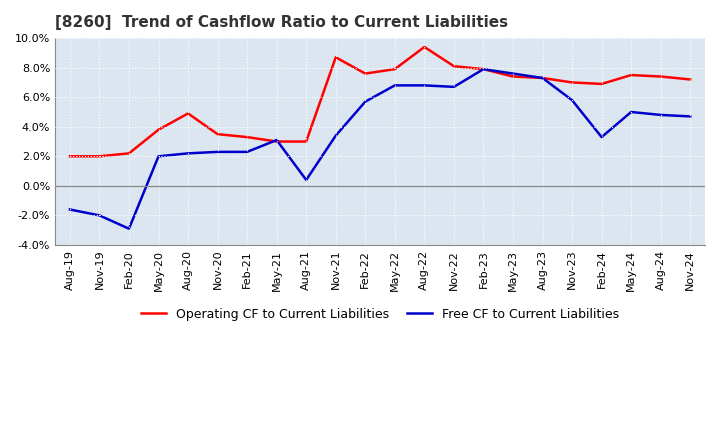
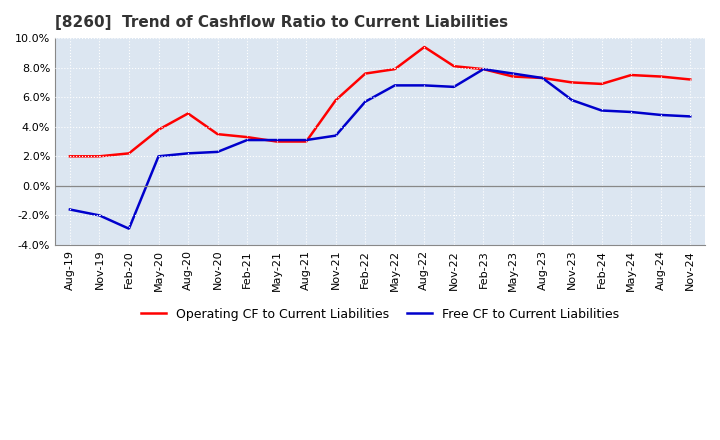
Free CF to Current Liabilities/Feb-21: 2.3% -> 3.1%
Free CF to Current Liabilities/Aug-21: 0.4% -> 3.1%
Operating CF to Current Liabilities/Nov-21: 8.7% -> 5.8%
Free CF to Current Liabilities/Feb-24: 3.3% -> 5.1%
